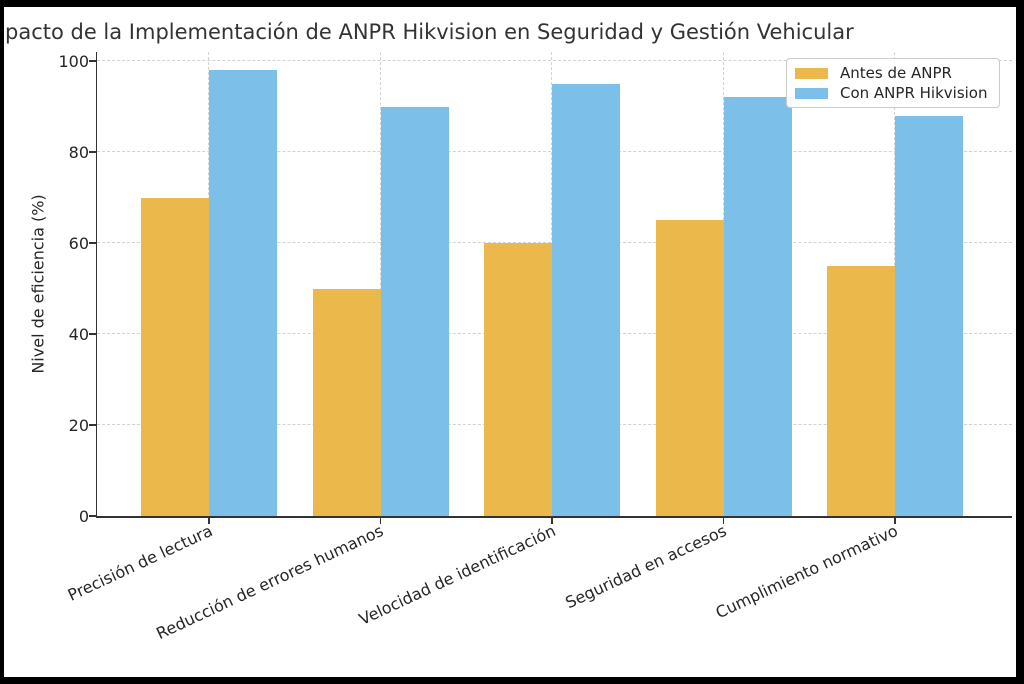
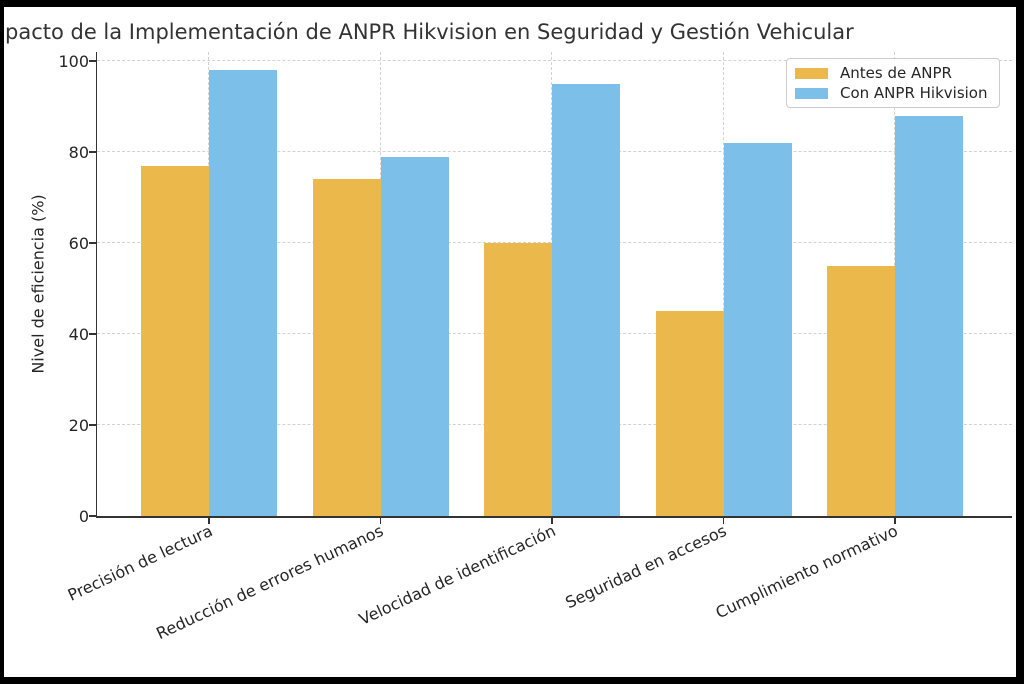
Antes de ANPR/Precisión de lectura: 70 -> 77
Antes de ANPR/Reducción de errores humanos: 50 -> 74
Con ANPR Hikvision/Reducción de errores humanos: 90 -> 79
Antes de ANPR/Seguridad en accesos: 65 -> 45
Con ANPR Hikvision/Seguridad en accesos: 92 -> 82
